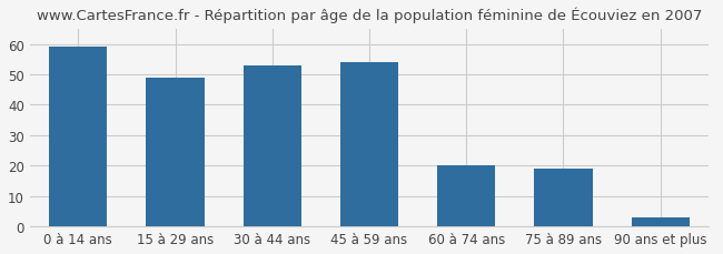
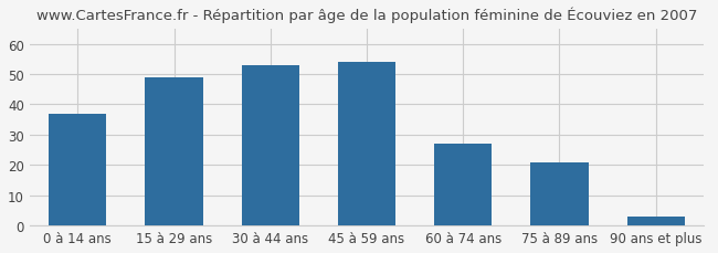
0 à 14 ans: 59 -> 37
60 à 74 ans: 20 -> 27
75 à 89 ans: 19 -> 21
